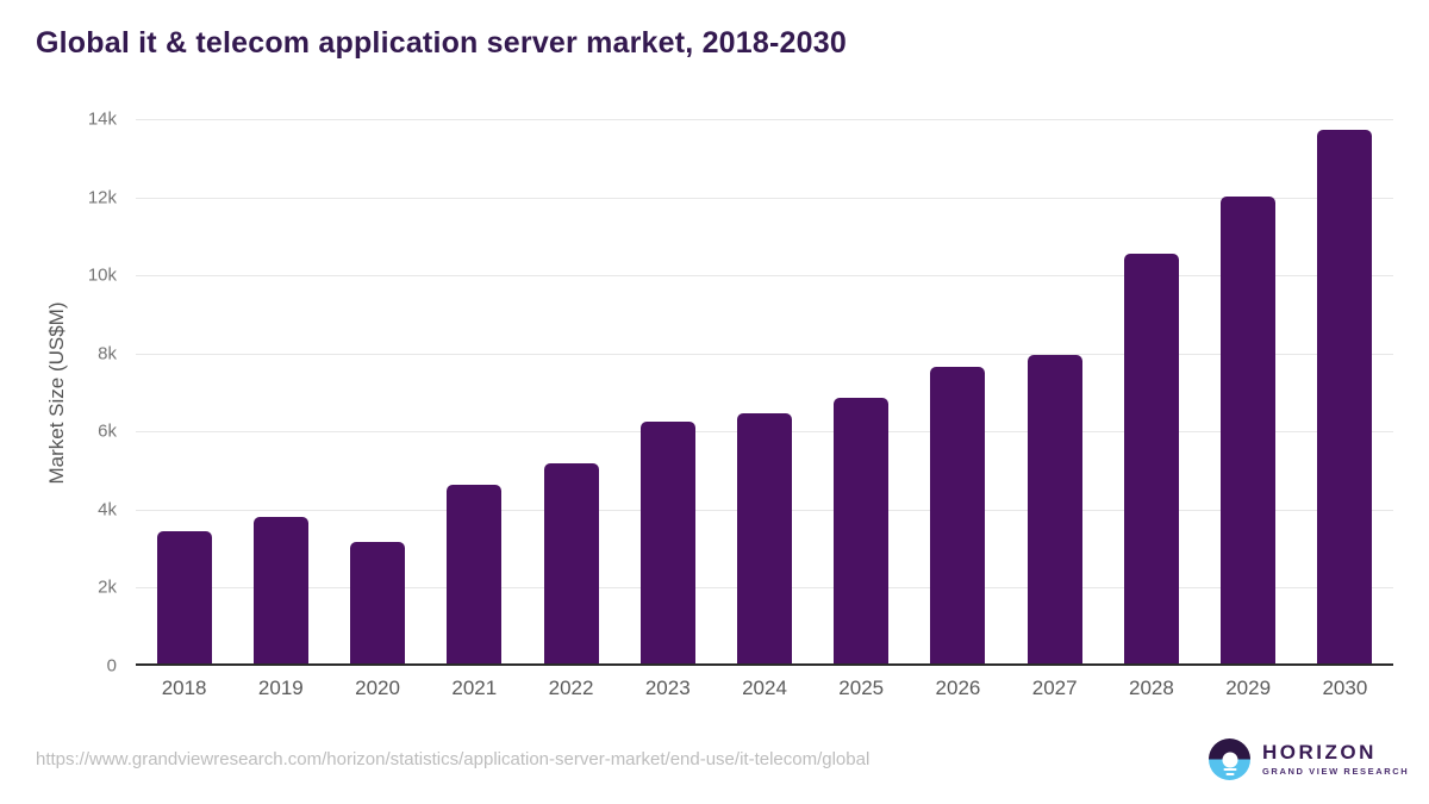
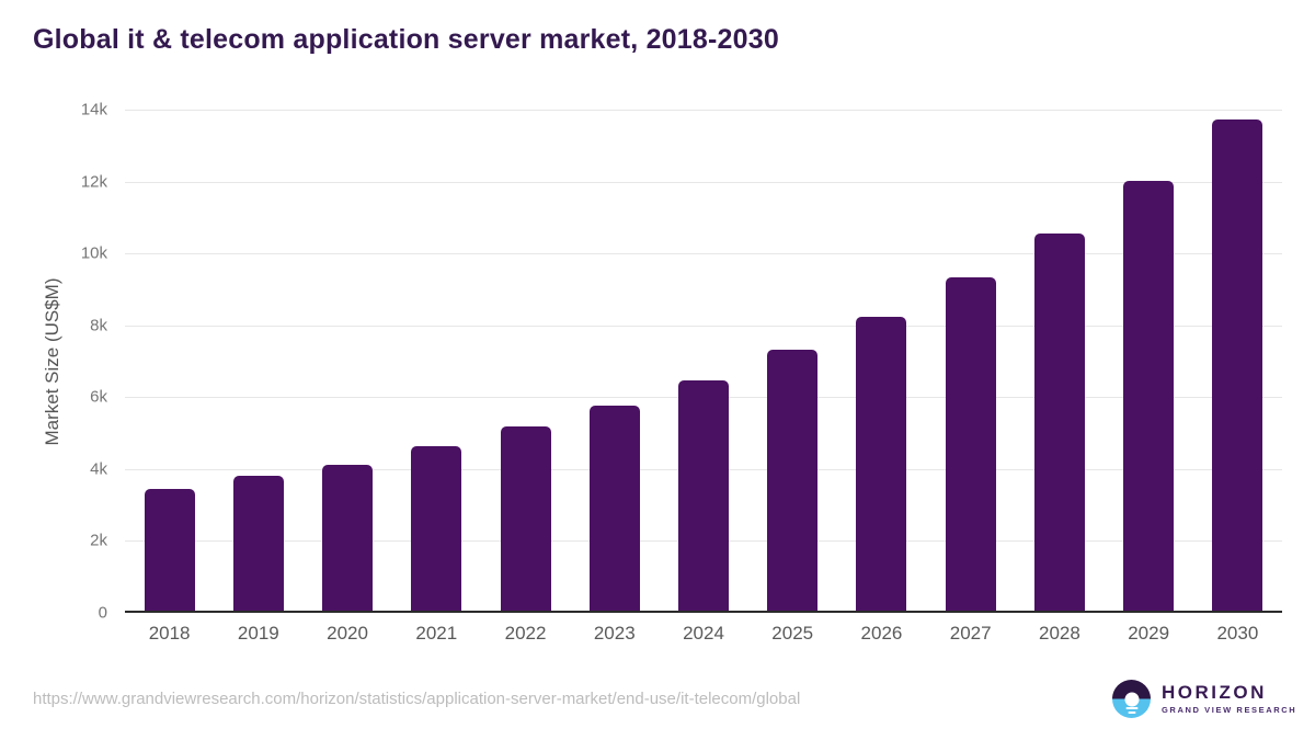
2020: 3.1k -> 4.0k
2023: 6.2k -> 5.7k
2025: 6.8k -> 7.3k
2026: 7.6k -> 8.2k
2027: 7.9k -> 9.3k
